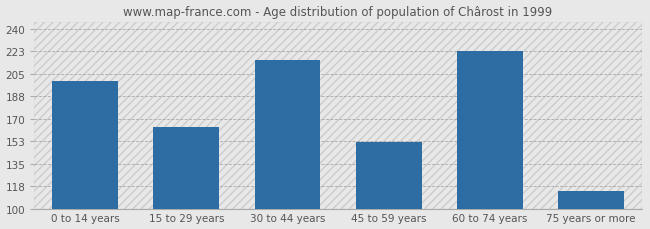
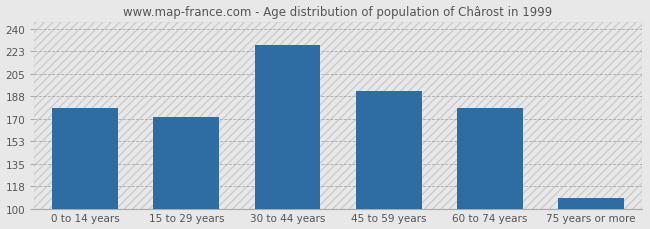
0 to 14 years: 200 -> 179
15 to 29 years: 164 -> 172
30 to 44 years: 216 -> 228
45 to 59 years: 152 -> 192
60 to 74 years: 223 -> 179
75 years or more: 114 -> 109
